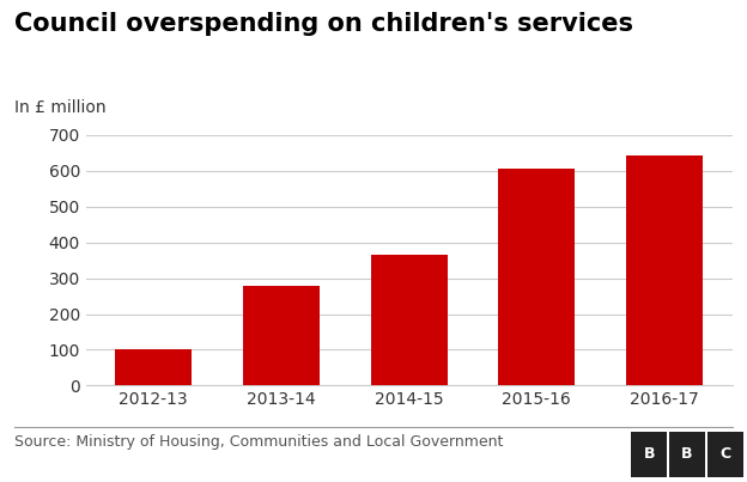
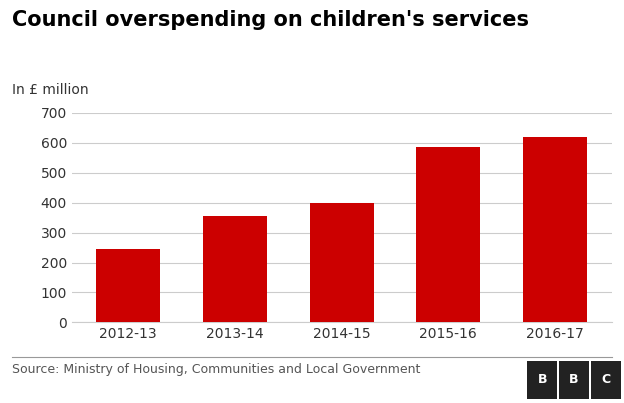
2012-13: 100 -> 245
2013-14: 278 -> 355
2014-15: 367 -> 400
2015-16: 606 -> 585
2016-17: 644 -> 620
